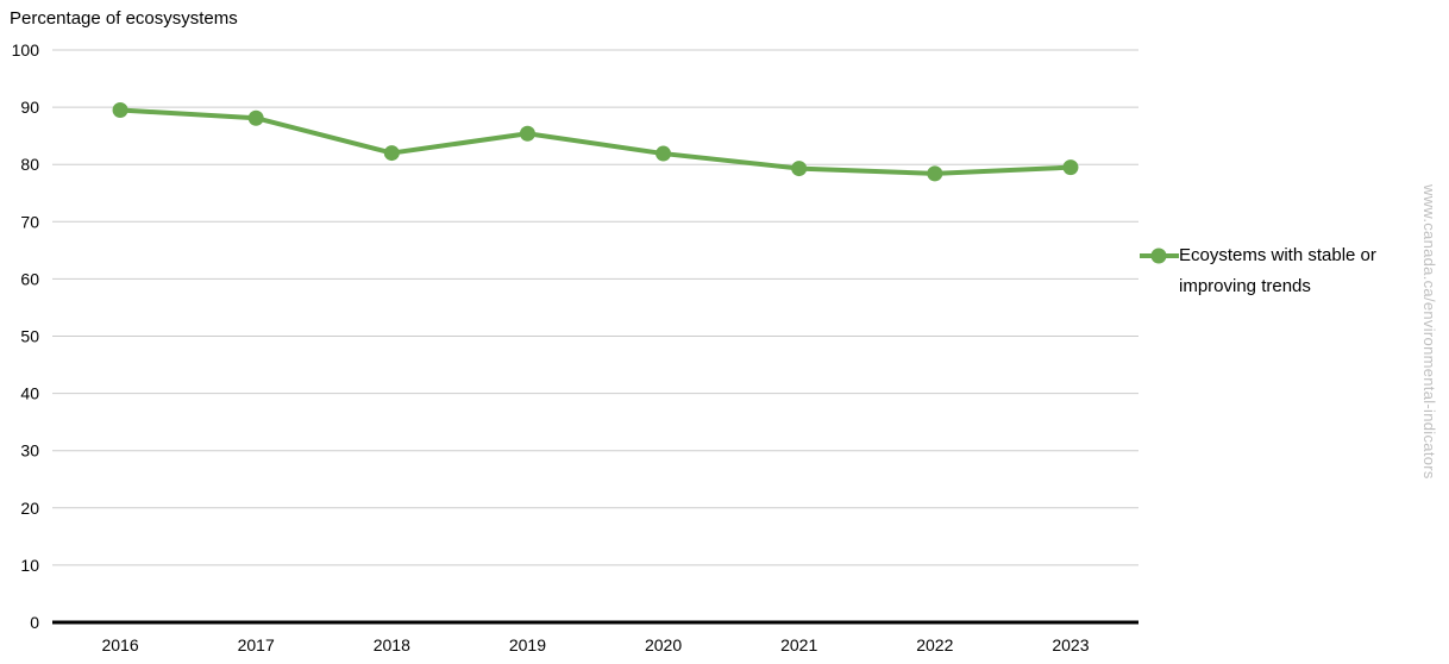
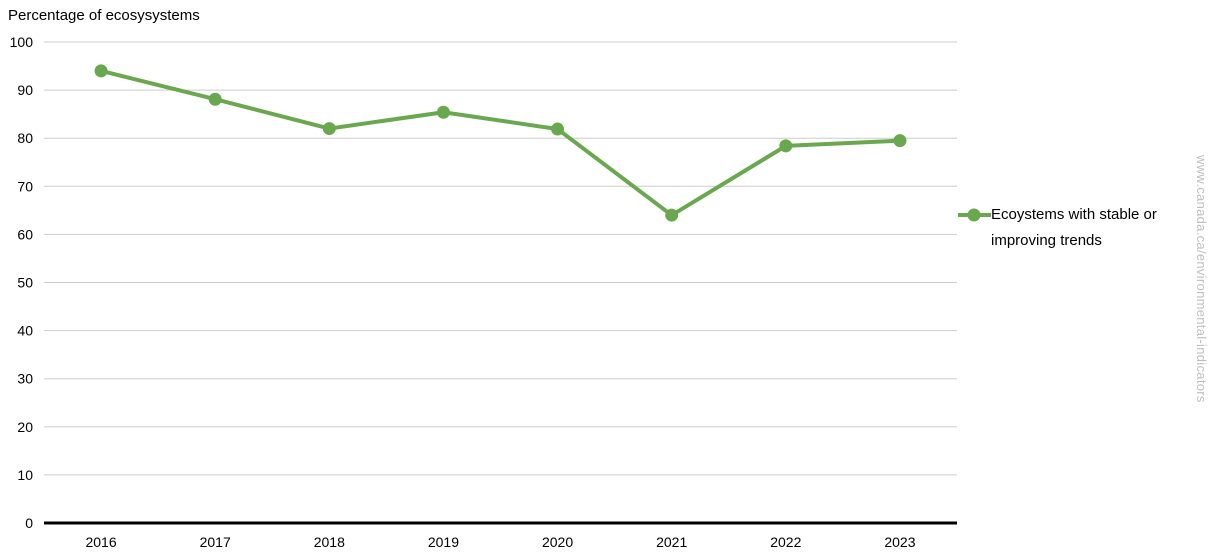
2016: 90 -> 94
2021: 79 -> 64
